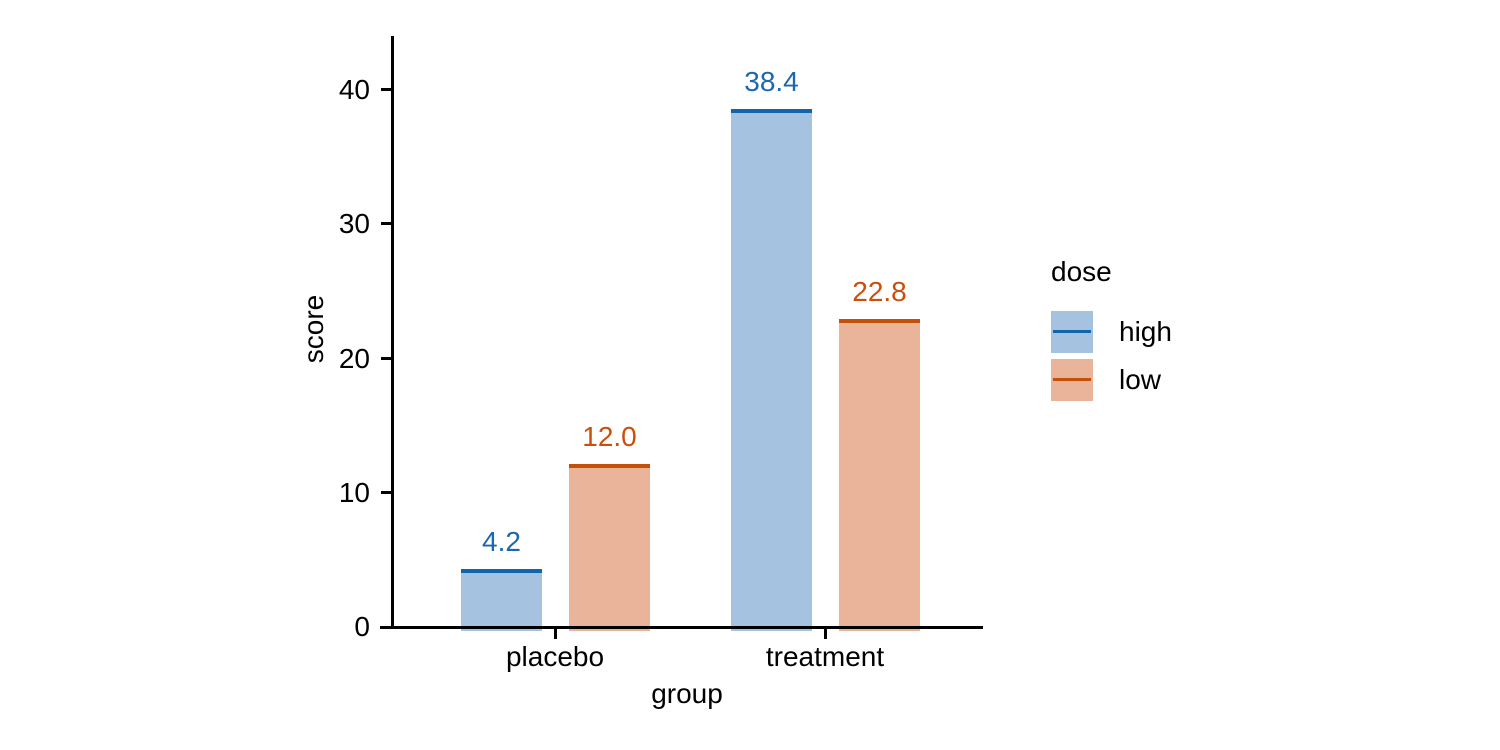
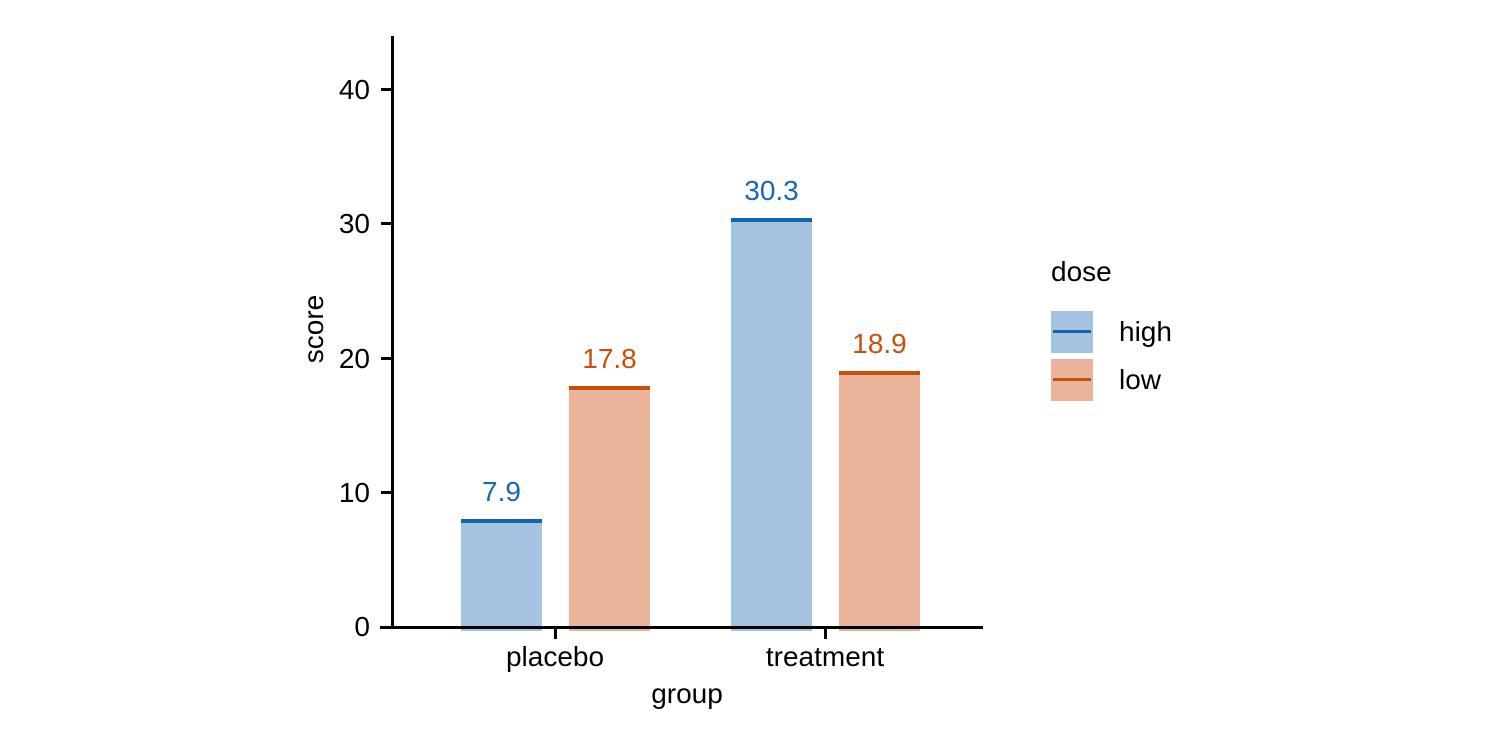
high/placebo: 4.2 -> 7.9
low/placebo: 12.0 -> 17.8
high/treatment: 38.4 -> 30.3
low/treatment: 22.8 -> 18.9
